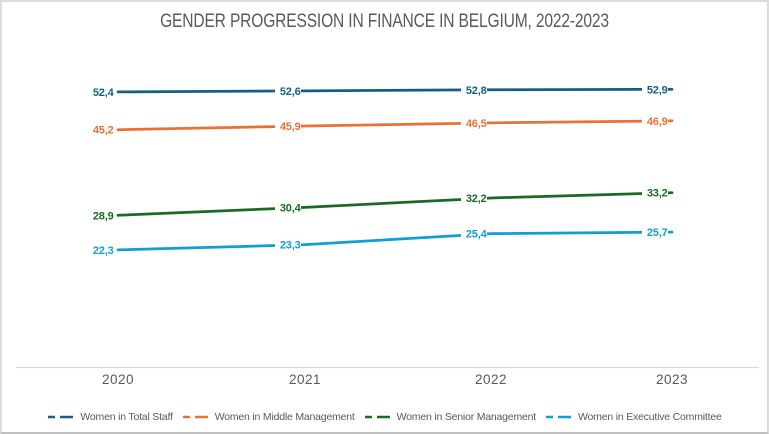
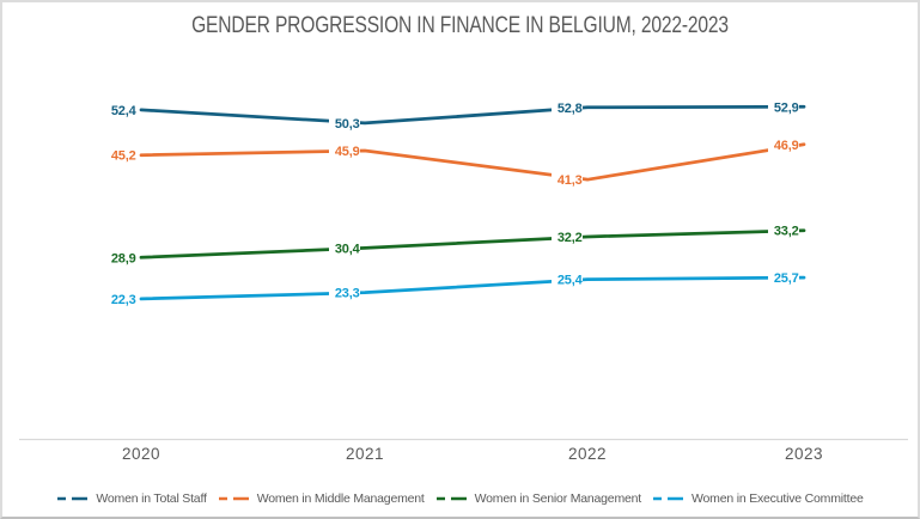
Women in Total Staff/2021: 52,6 -> 50,3
Women in Middle Management/2022: 46,5 -> 41,3
